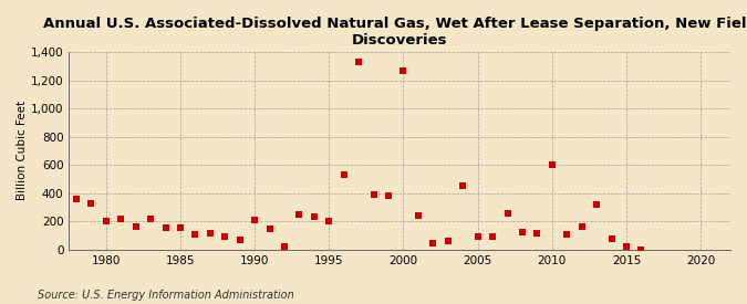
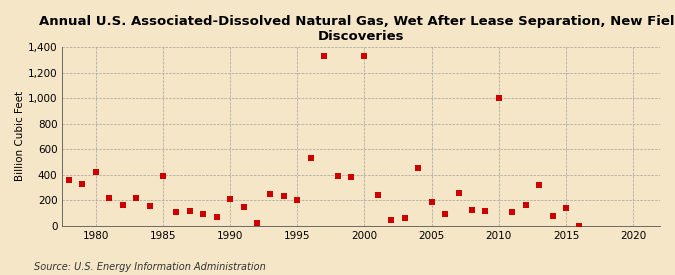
1980: 200 -> 420
1985: 160 -> 390
2000: 1,270 -> 1,330
2005: 90 -> 190
2010: 600 -> 1,000
2015: 20 -> 140
